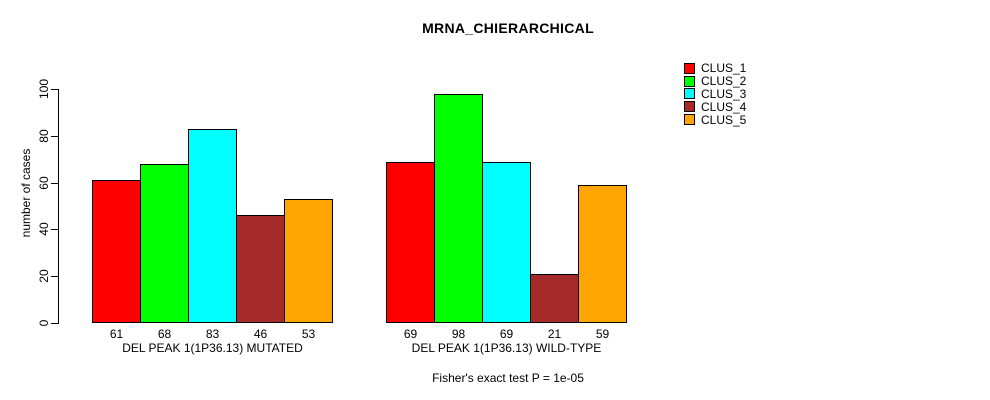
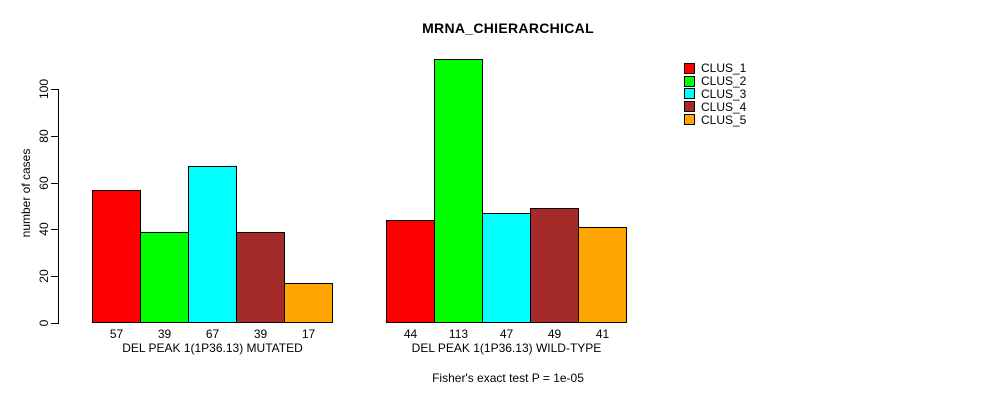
CLUS_1/DEL PEAK 1(1P36.13) MUTATED: 61 -> 57
CLUS_2/DEL PEAK 1(1P36.13) MUTATED: 68 -> 39
CLUS_3/DEL PEAK 1(1P36.13) MUTATED: 83 -> 67
CLUS_4/DEL PEAK 1(1P36.13) MUTATED: 46 -> 39
CLUS_5/DEL PEAK 1(1P36.13) MUTATED: 53 -> 17
CLUS_1/DEL PEAK 1(1P36.13) WILD-TYPE: 69 -> 44
CLUS_2/DEL PEAK 1(1P36.13) WILD-TYPE: 98 -> 113
CLUS_3/DEL PEAK 1(1P36.13) WILD-TYPE: 69 -> 47
CLUS_4/DEL PEAK 1(1P36.13) WILD-TYPE: 21 -> 49
CLUS_5/DEL PEAK 1(1P36.13) WILD-TYPE: 59 -> 41
